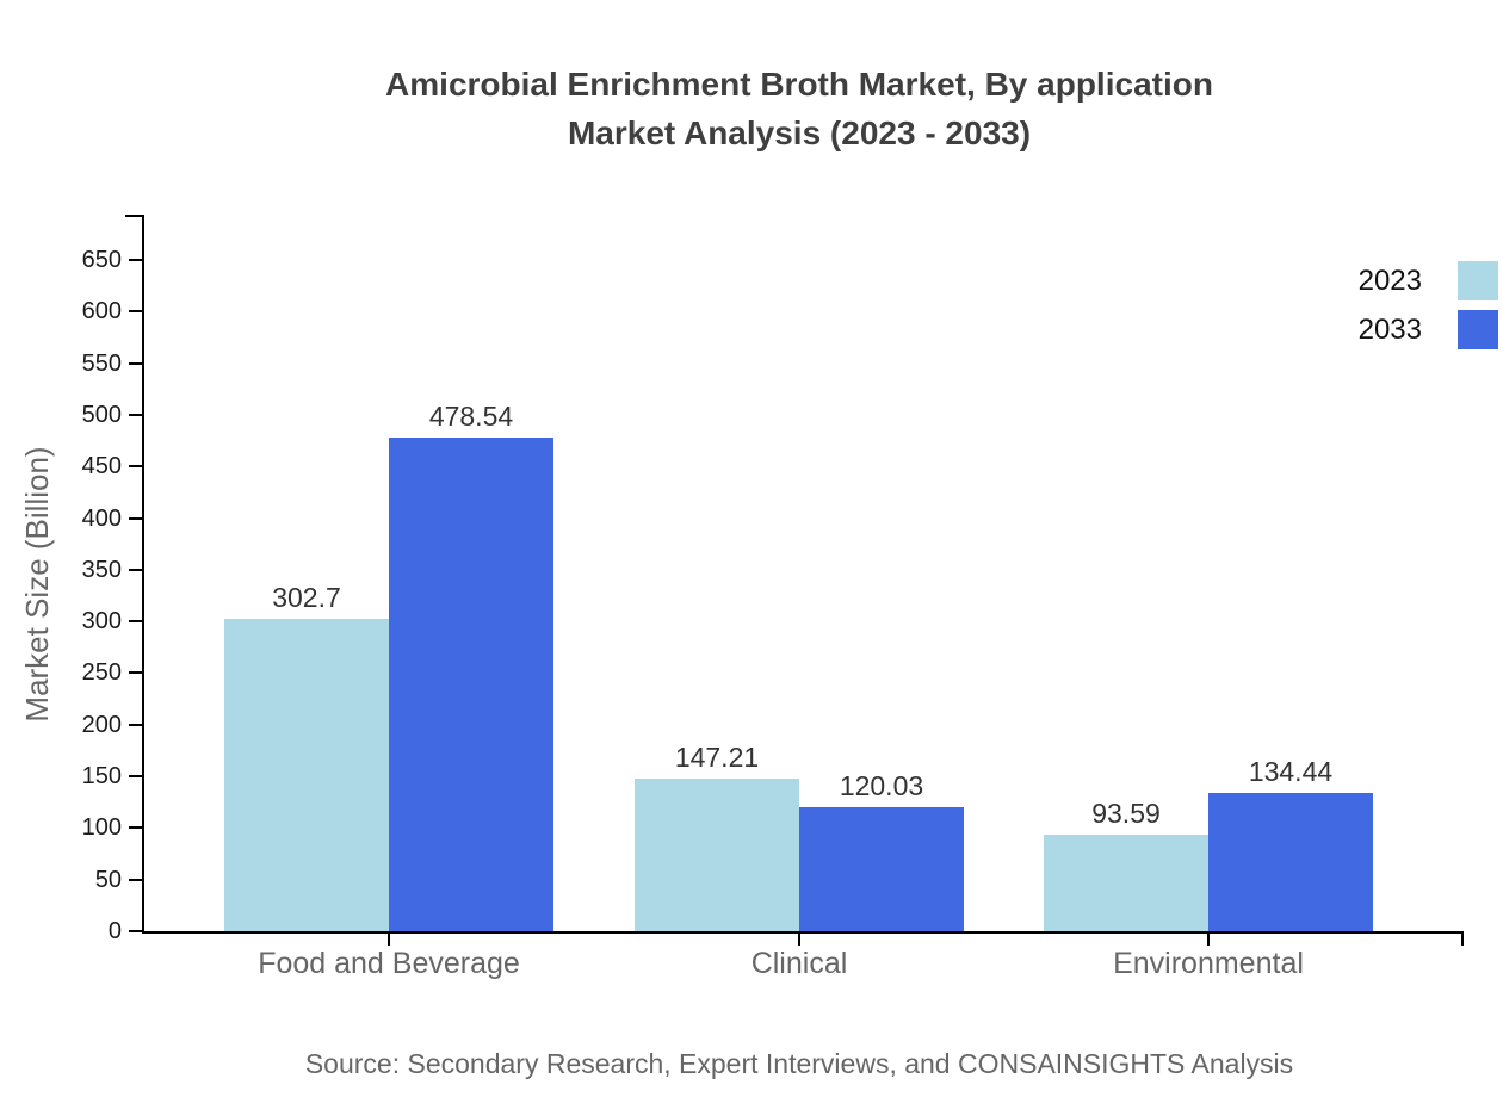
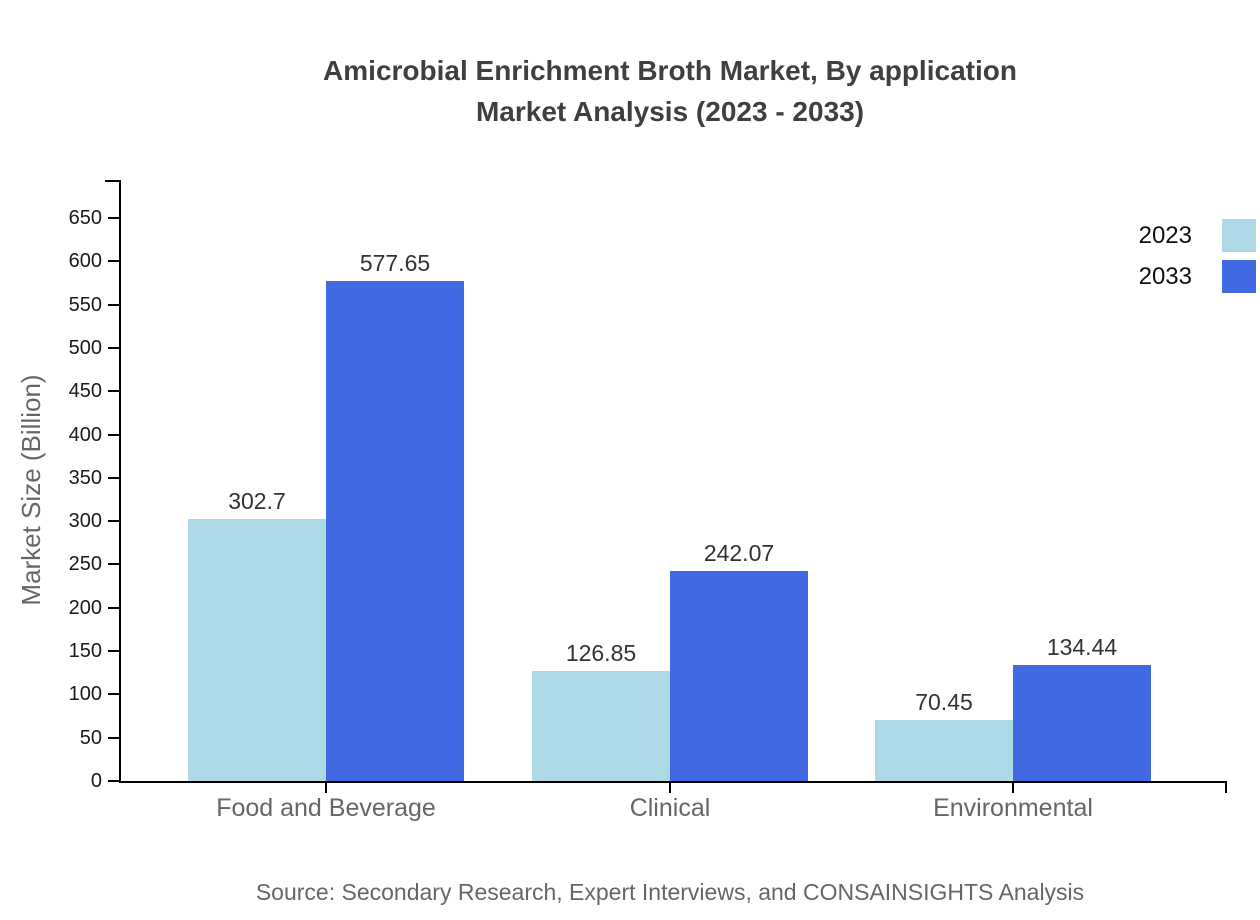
2033/Food and Beverage: 478.54 -> 577.65
2023/Clinical: 147.21 -> 126.85
2033/Clinical: 120.03 -> 242.07
2023/Environmental: 93.59 -> 70.45
